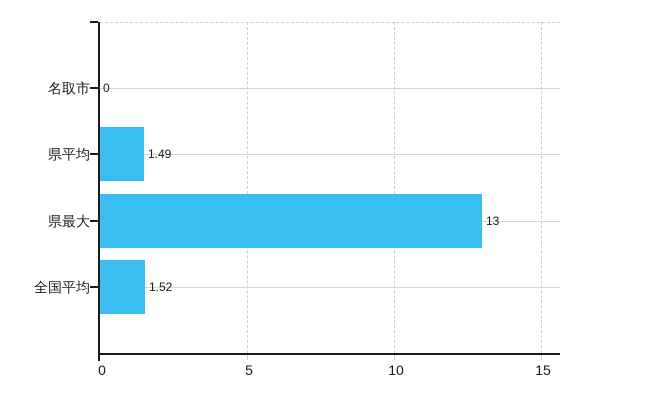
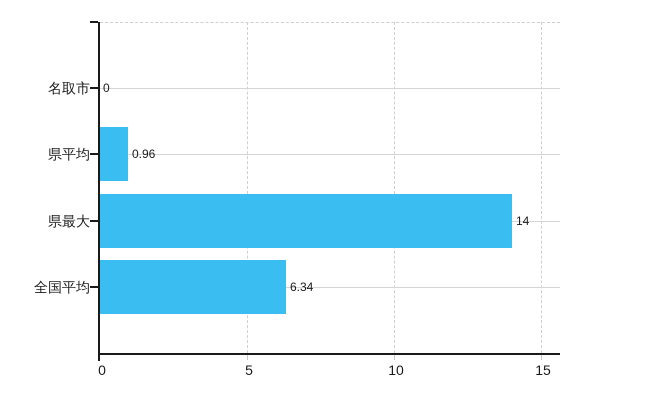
県平均: 1.49 -> 0.96
県最大: 13 -> 14
全国平均: 1.52 -> 6.34
